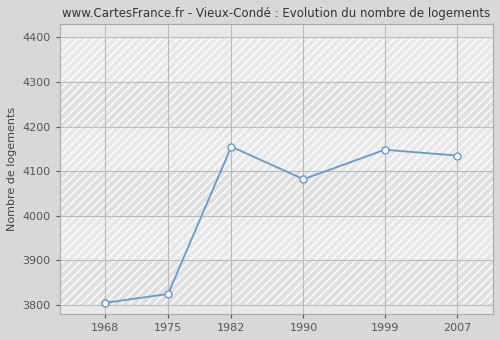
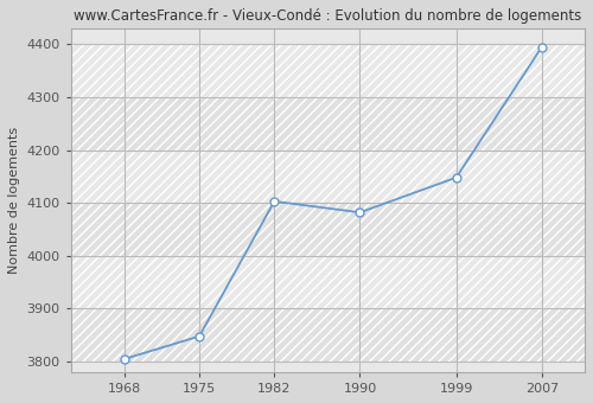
1975: 3825 -> 3848
1982: 4155 -> 4103
2007: 4135 -> 4395
